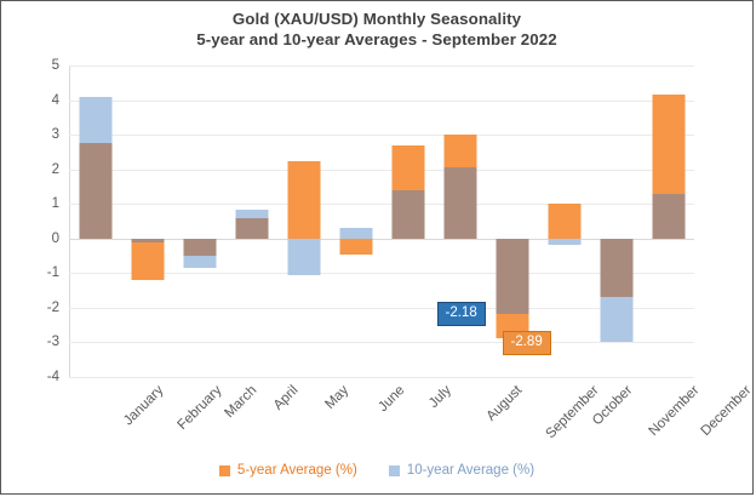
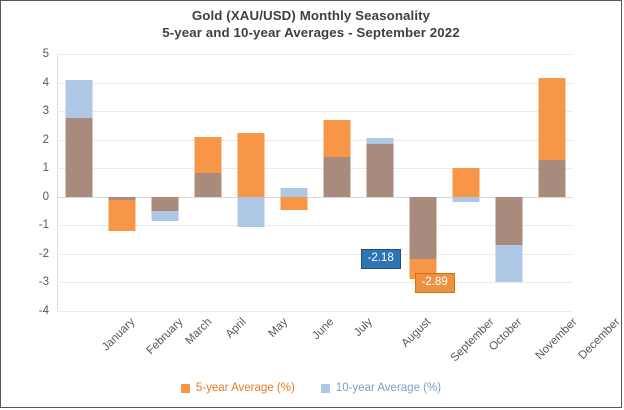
5-year Average (%)/April: 0.6 -> 2.1
5-year Average (%)/August: 3.0 -> 1.9
